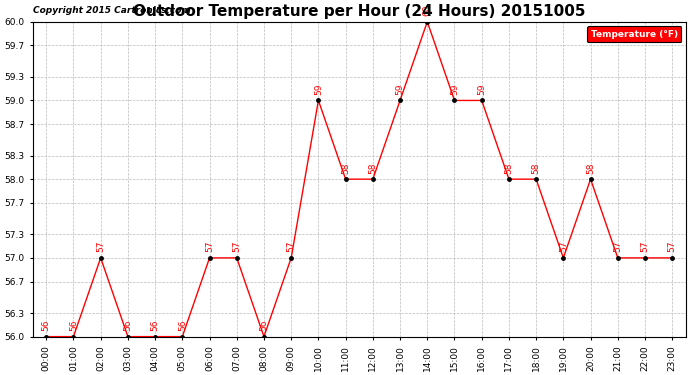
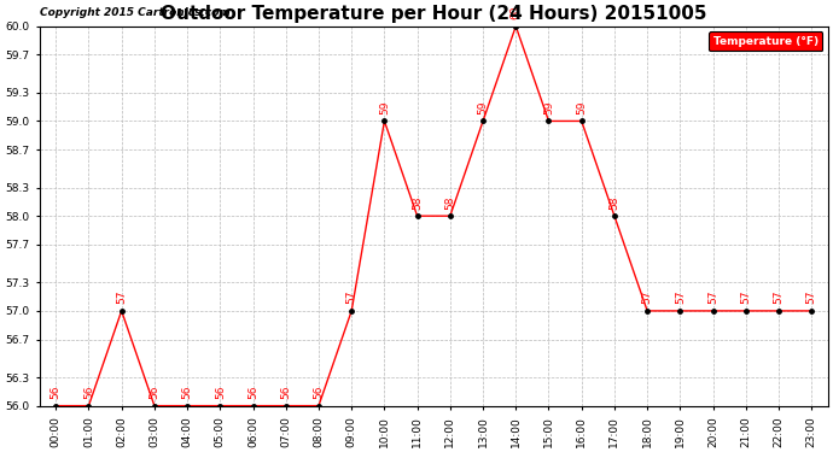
06:00: 57 -> 56
07:00: 57 -> 56
18:00: 58 -> 57
20:00: 58 -> 57
